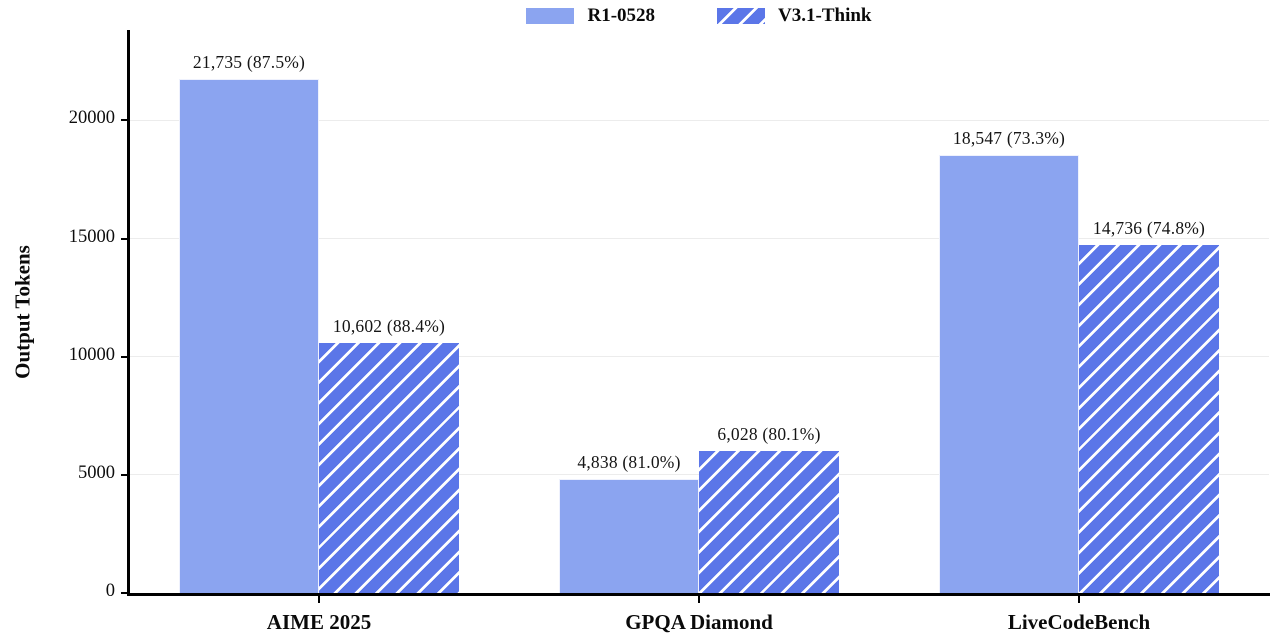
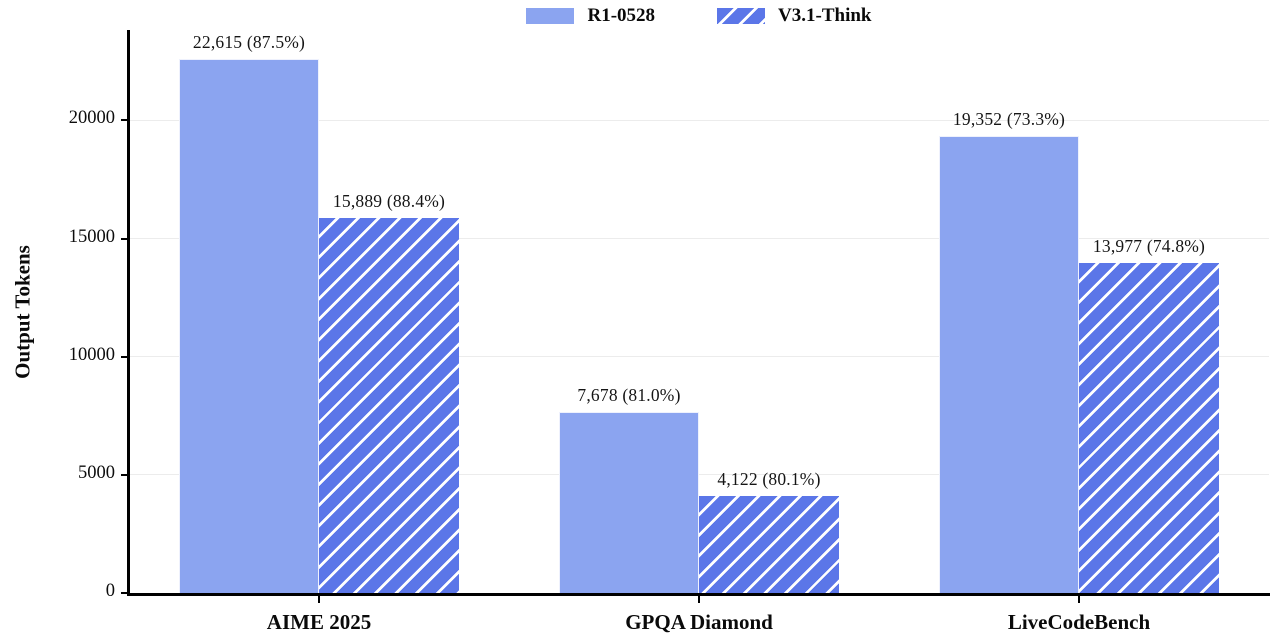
R1-0528/AIME 2025: 21,735 -> 22,615
V3.1-Think/AIME 2025: 10,602 -> 15,889
R1-0528/GPQA Diamond: 4,838 -> 7,678
V3.1-Think/GPQA Diamond: 6,028 -> 4,122
R1-0528/LiveCodeBench: 18,547 -> 19,352
V3.1-Think/LiveCodeBench: 14,736 -> 13,977
